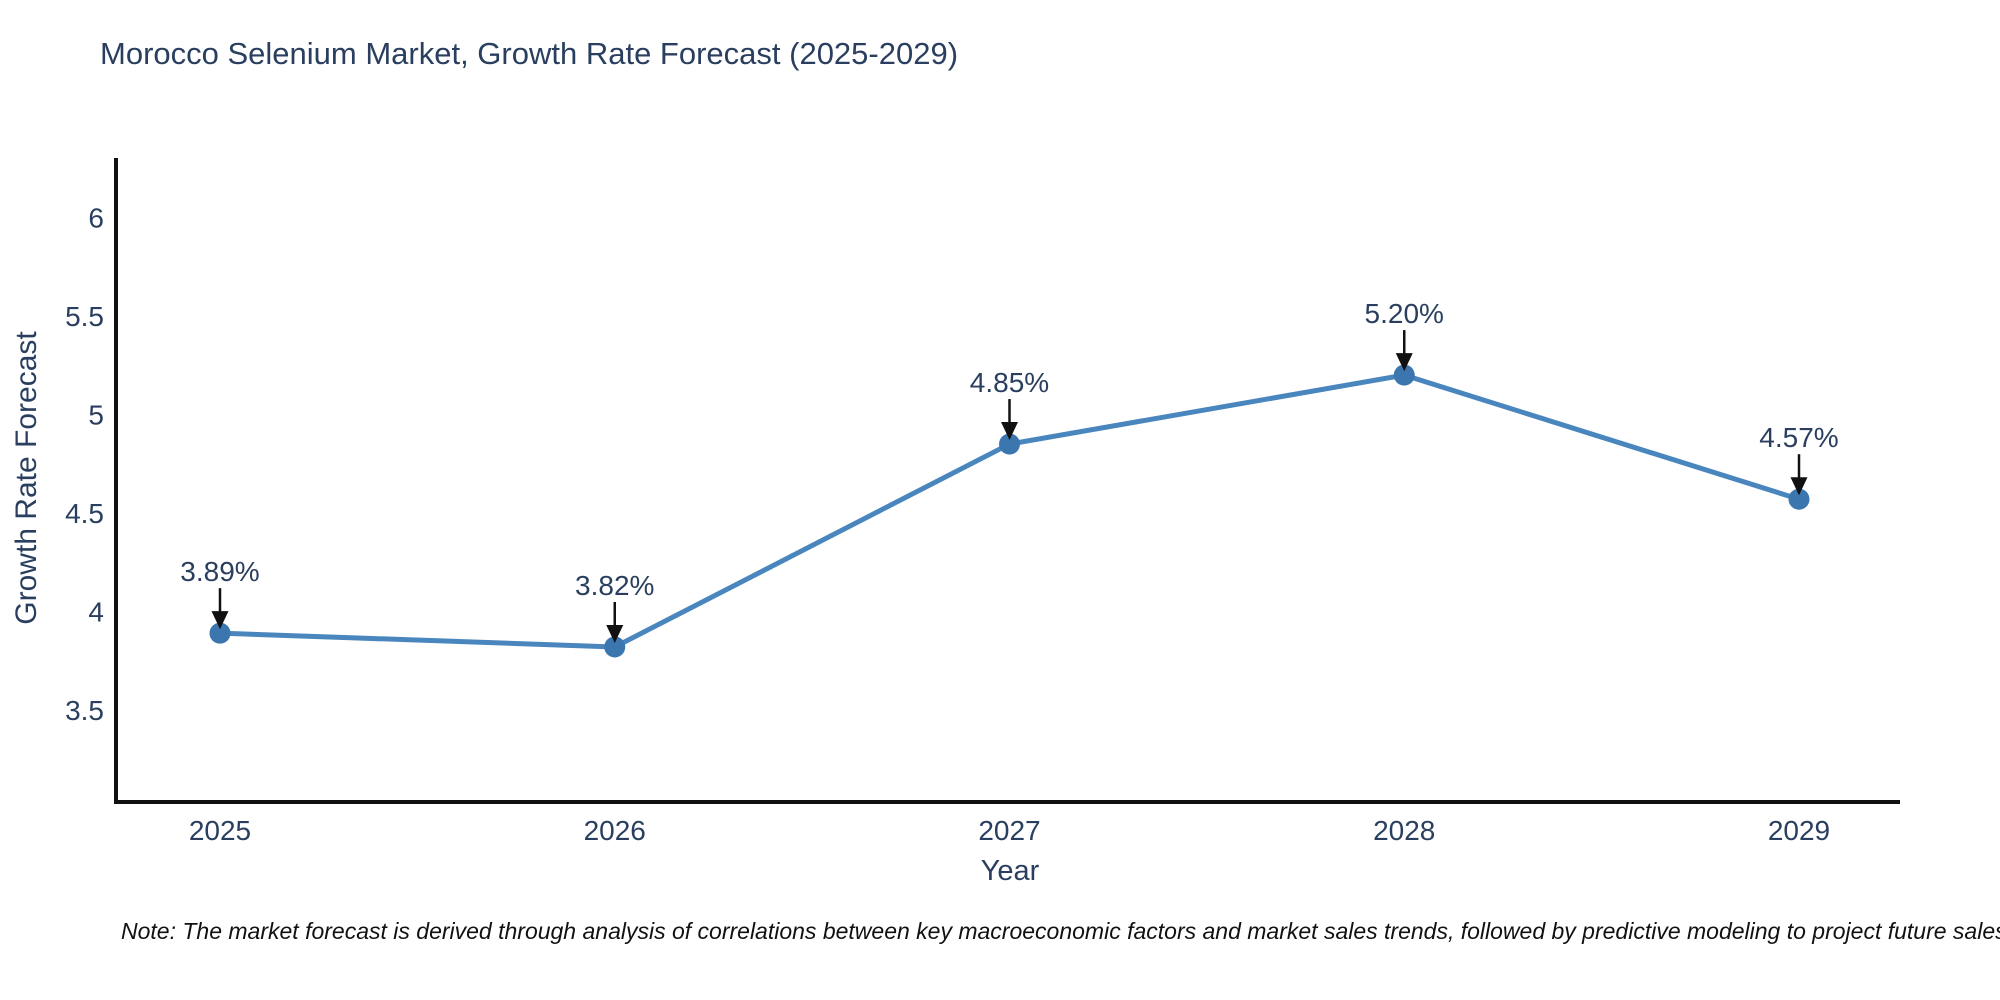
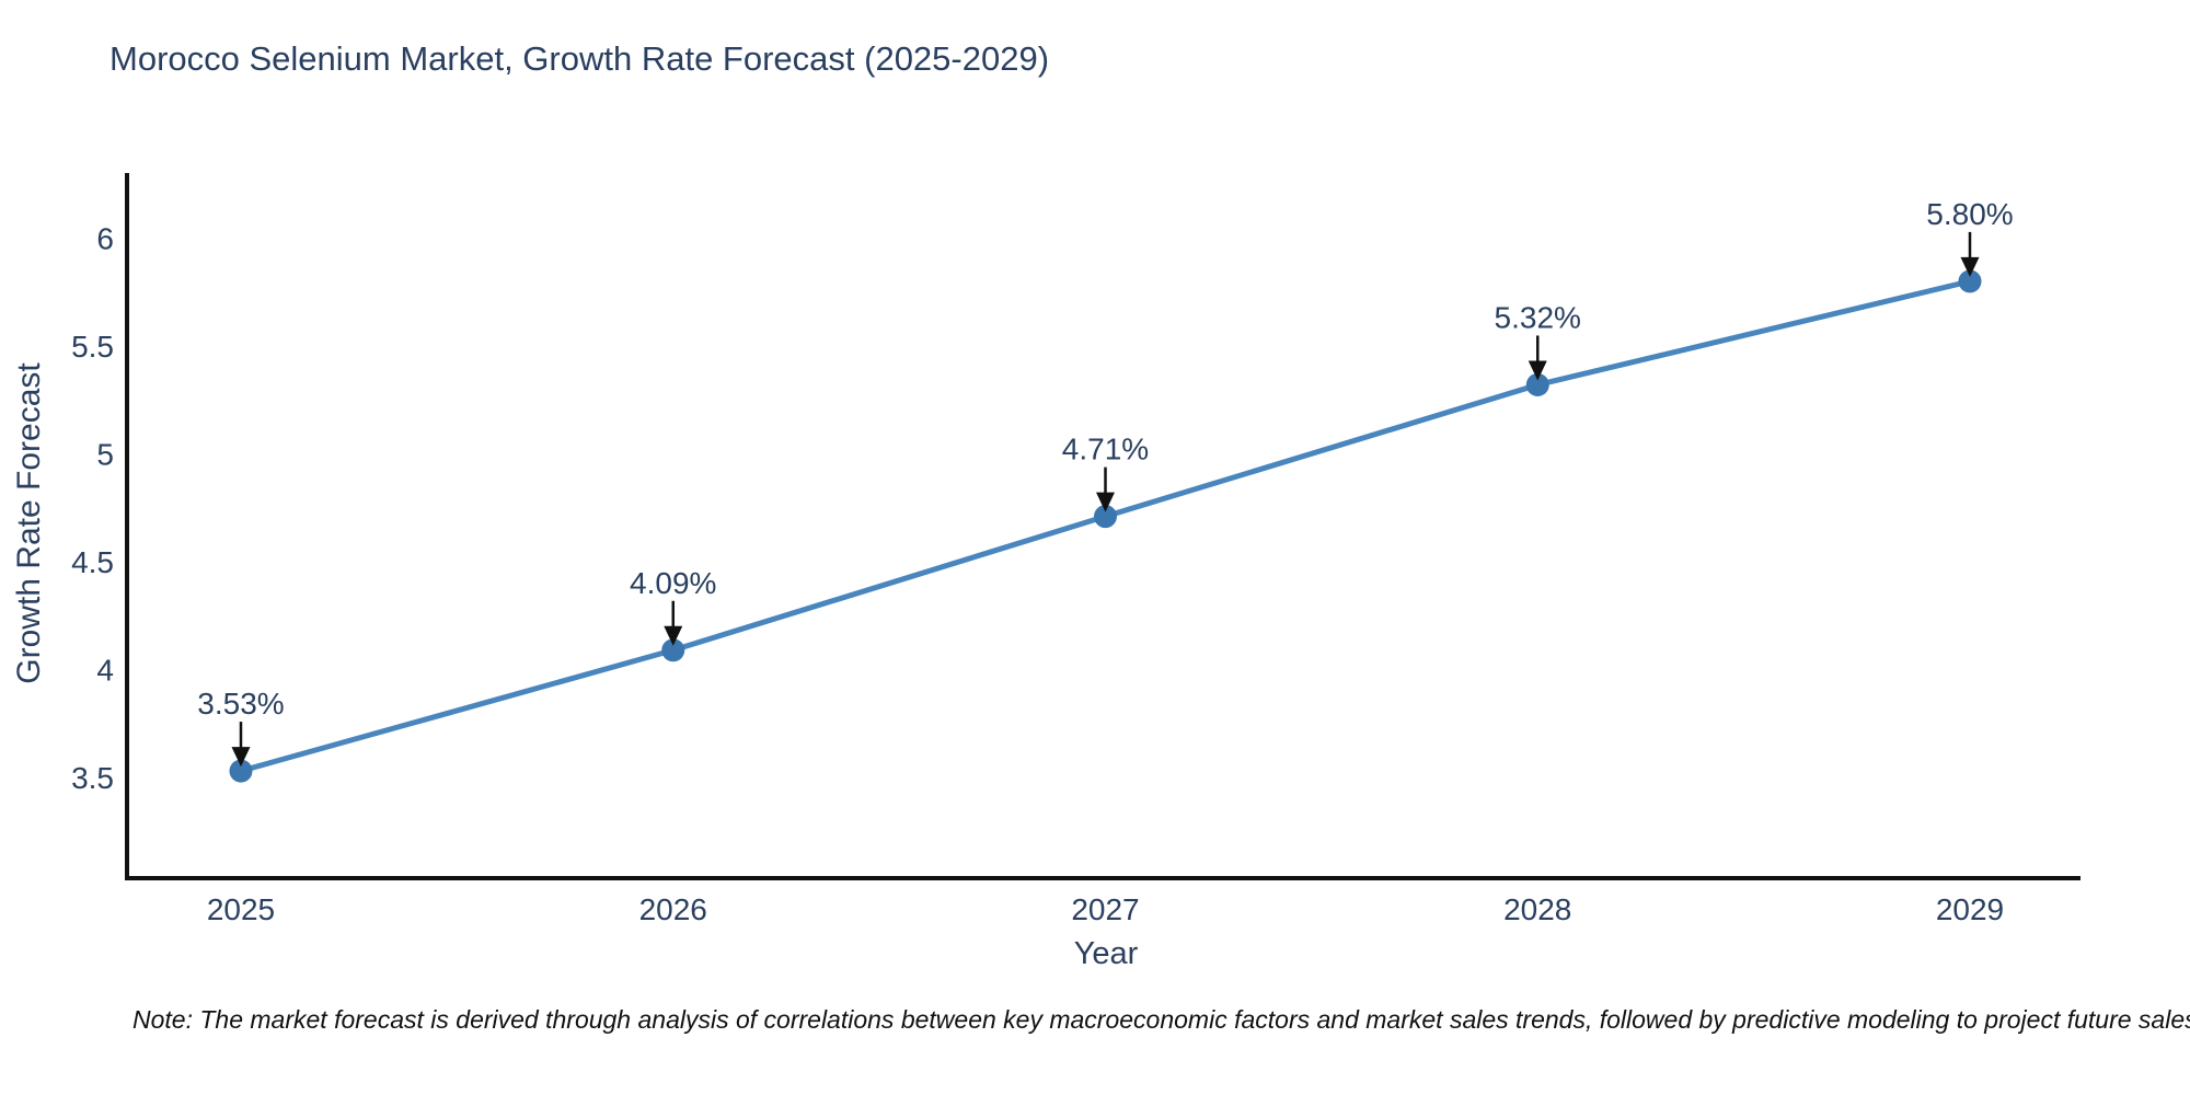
2025: 3.89% -> 3.53%
2026: 3.82% -> 4.09%
2027: 4.85% -> 4.71%
2028: 5.20% -> 5.32%
2029: 4.57% -> 5.80%
